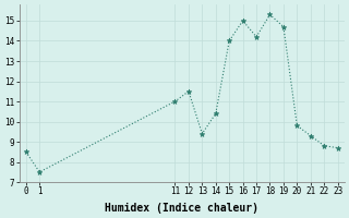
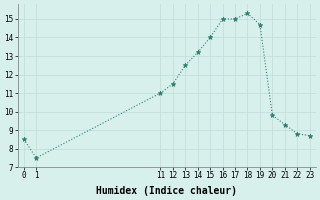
13: 9.4 -> 12.5
14: 10.4 -> 13.2
17: 14.2 -> 15.0
